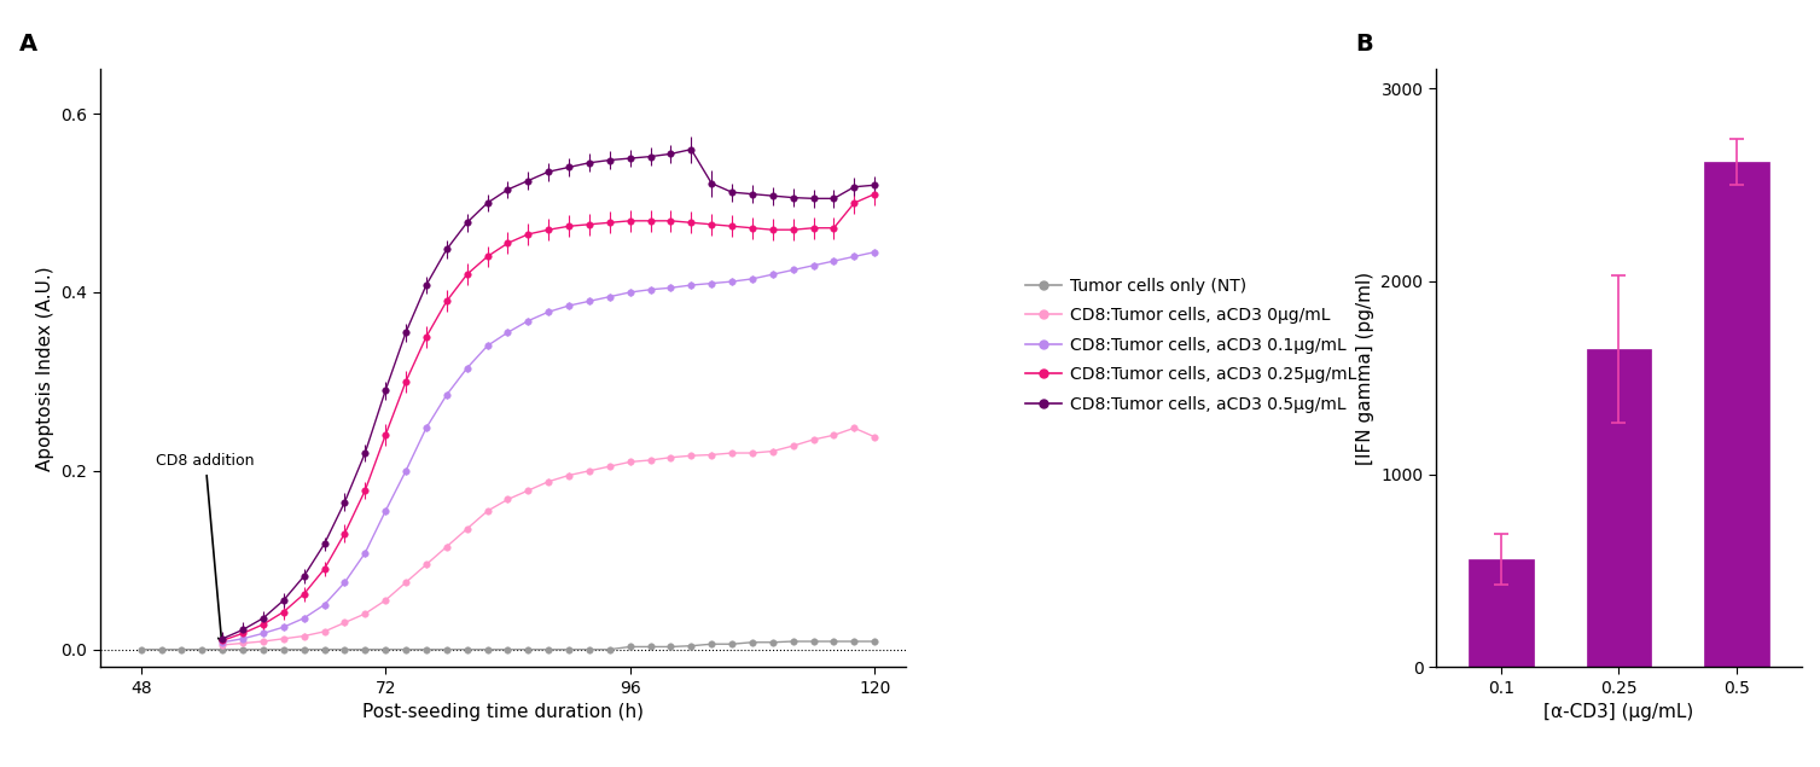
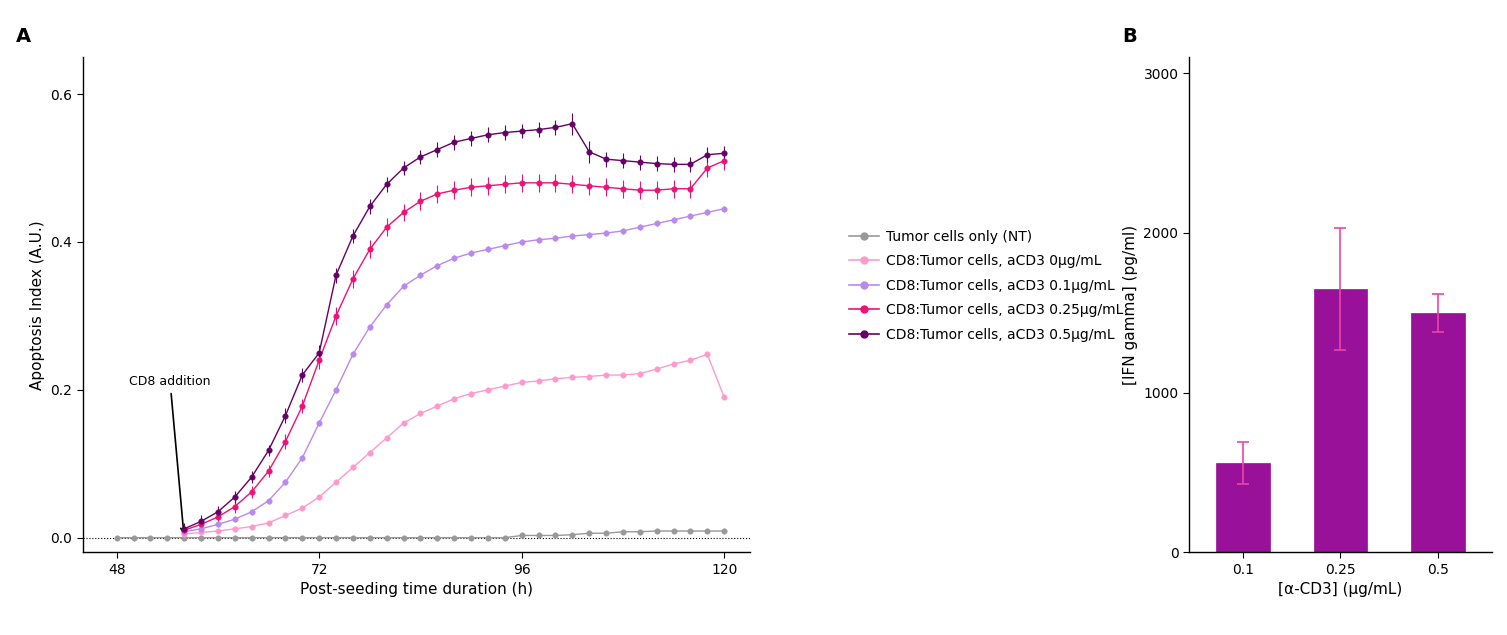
CD8:Tumor cells, aCD3 0.5µg/mL/72: 0.290 -> 0.250
CD8:Tumor cells, aCD3 0µg/mL/120: 0.238 -> 0.190
0.5: 2620 -> 1500
